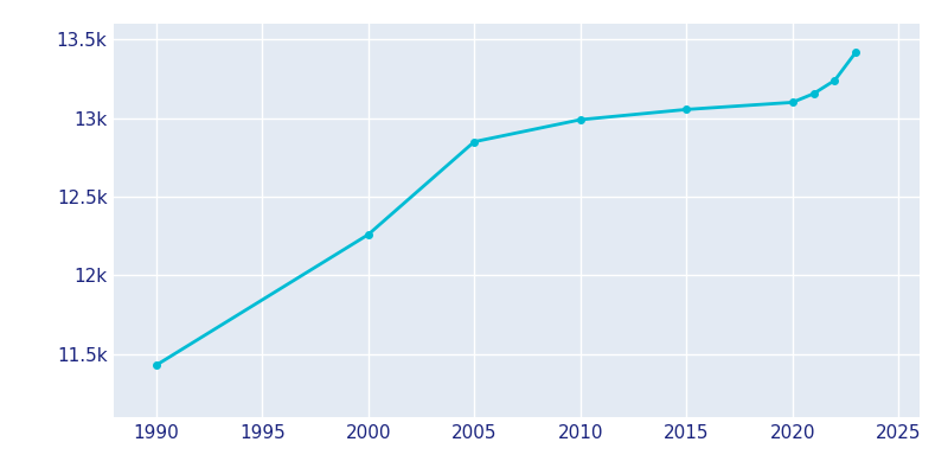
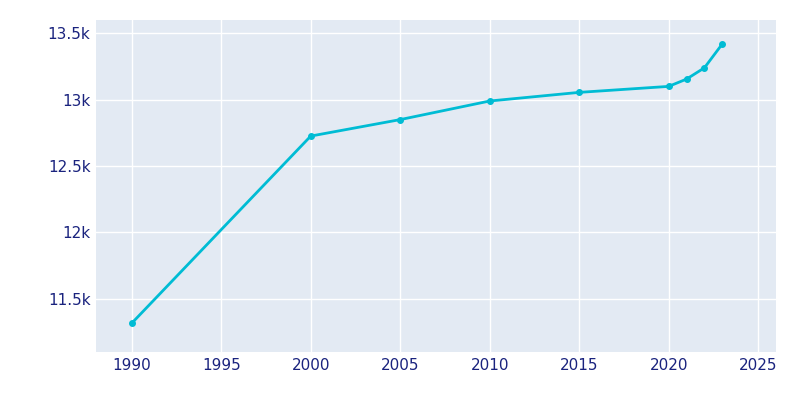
1990: 11.43k -> 11.32k
2000: 12.26k -> 12.73k
